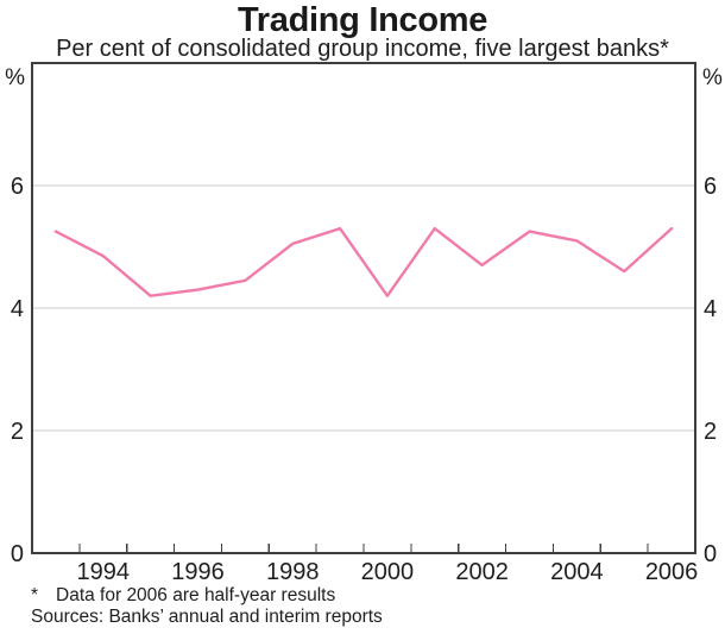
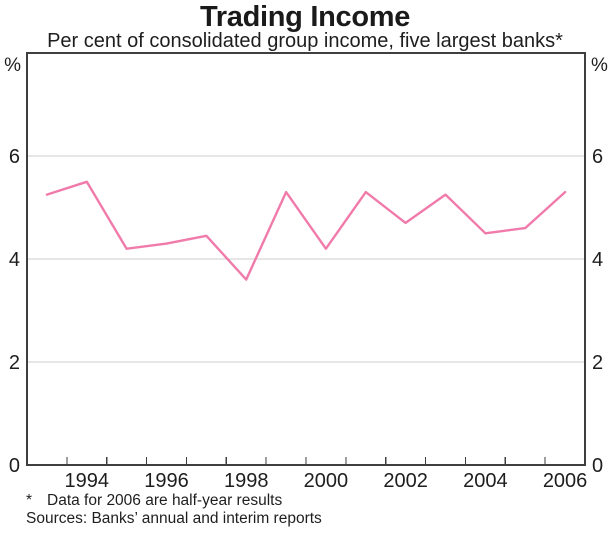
1994: 4.8 -> 5.5
1998: 5.0 -> 3.6
2004: 5.1 -> 4.5
